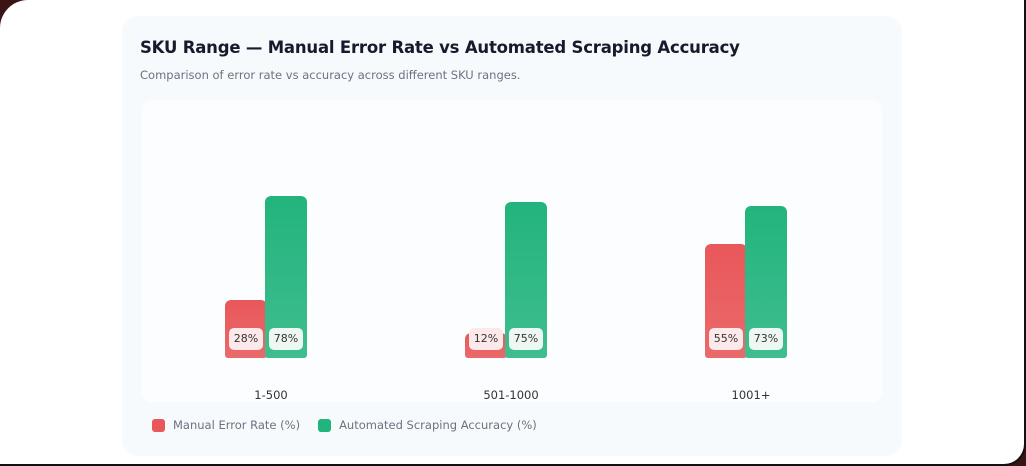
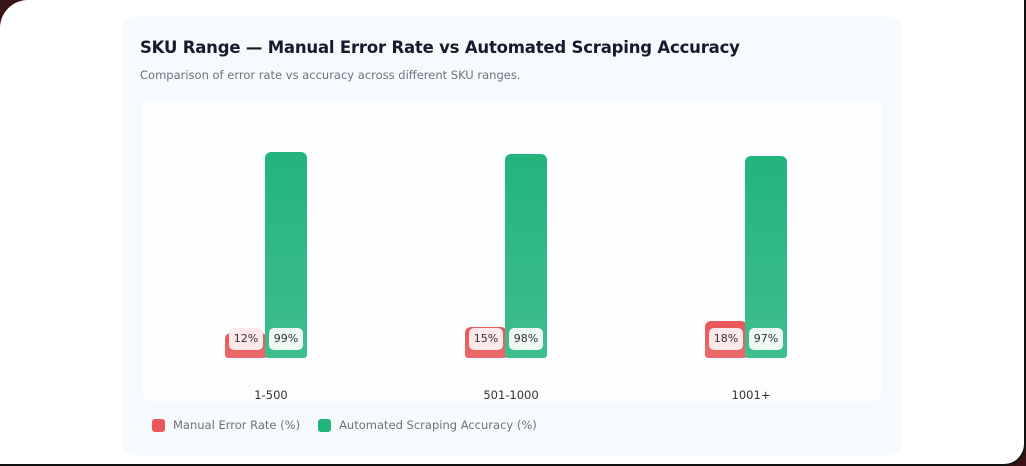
Manual Error Rate (%)/1-500: 28% -> 12%
Automated Scraping Accuracy (%)/1-500: 78% -> 99%
Manual Error Rate (%)/501-1000: 12% -> 15%
Automated Scraping Accuracy (%)/501-1000: 75% -> 98%
Manual Error Rate (%)/1001+: 55% -> 18%
Automated Scraping Accuracy (%)/1001+: 73% -> 97%
